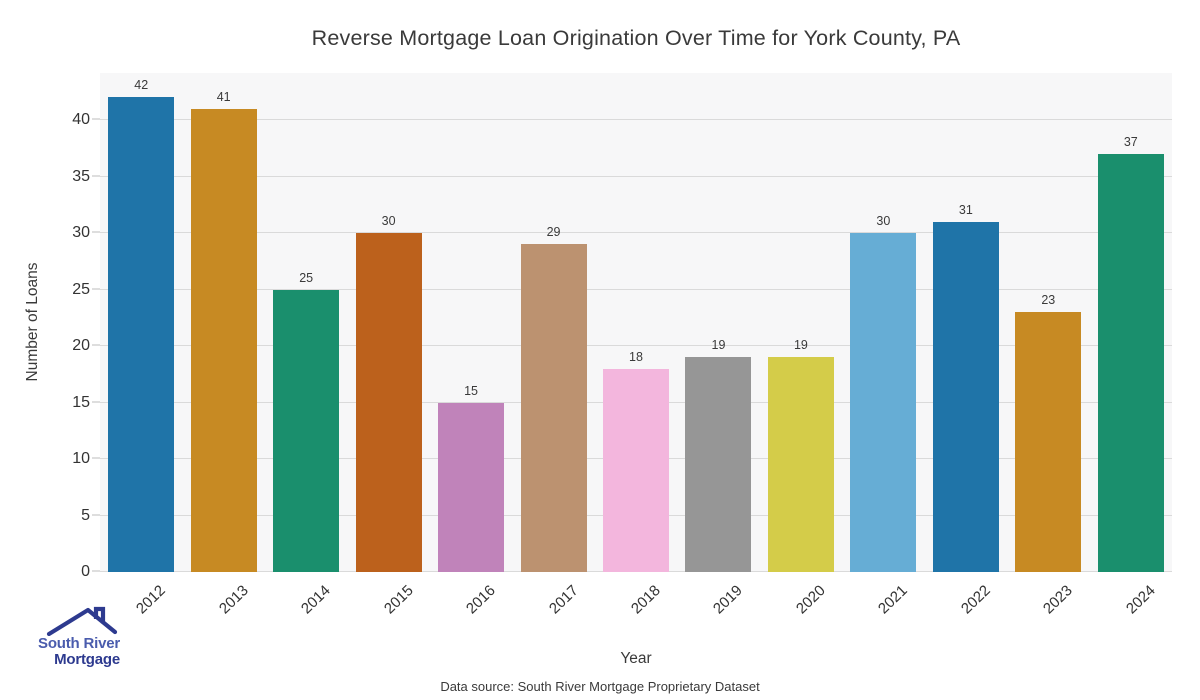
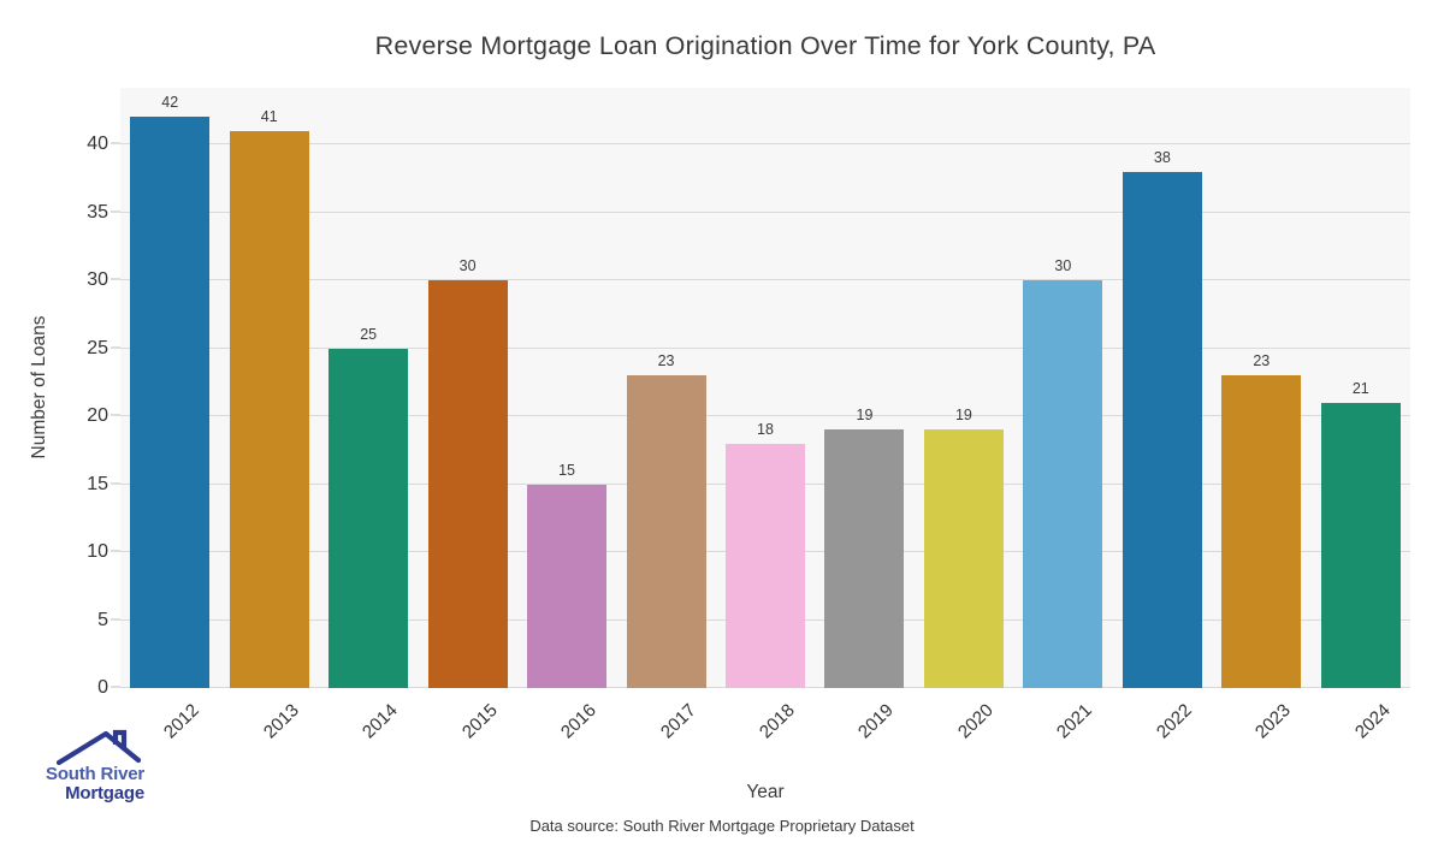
2017: 29 -> 23
2022: 31 -> 38
2024: 37 -> 21
